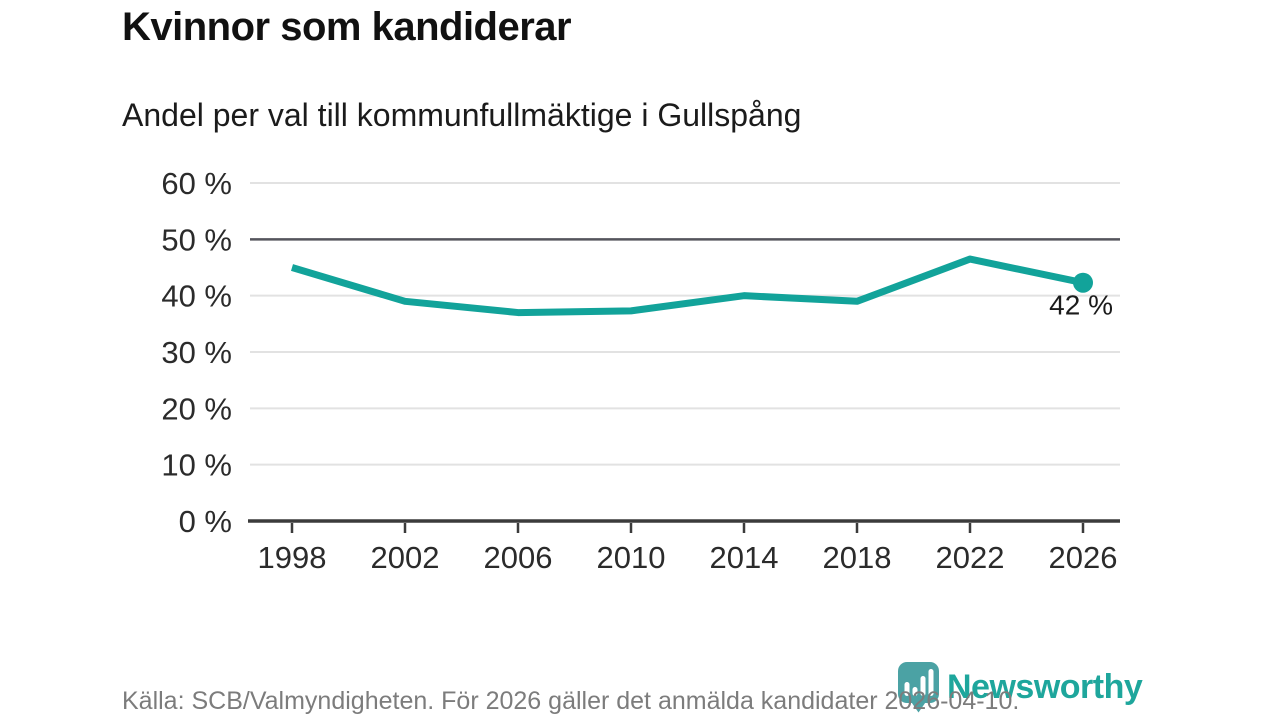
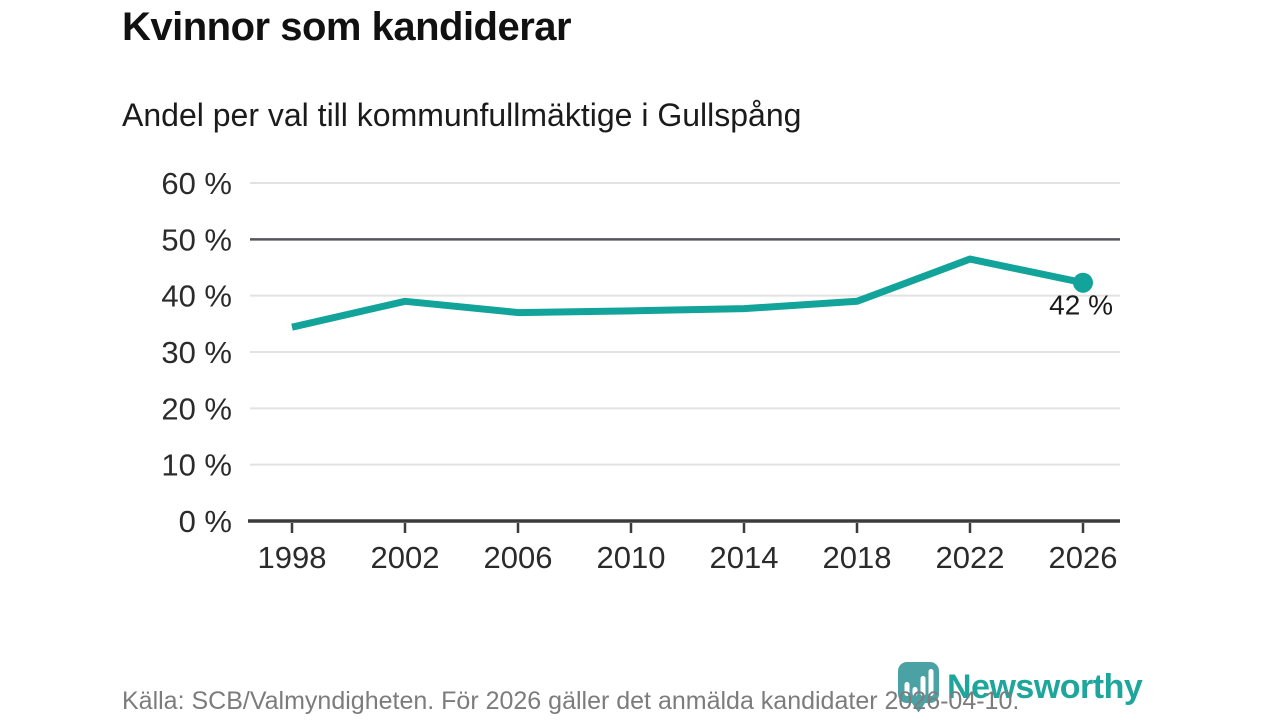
1998: 45% -> 34%
2014: 40% -> 38%
